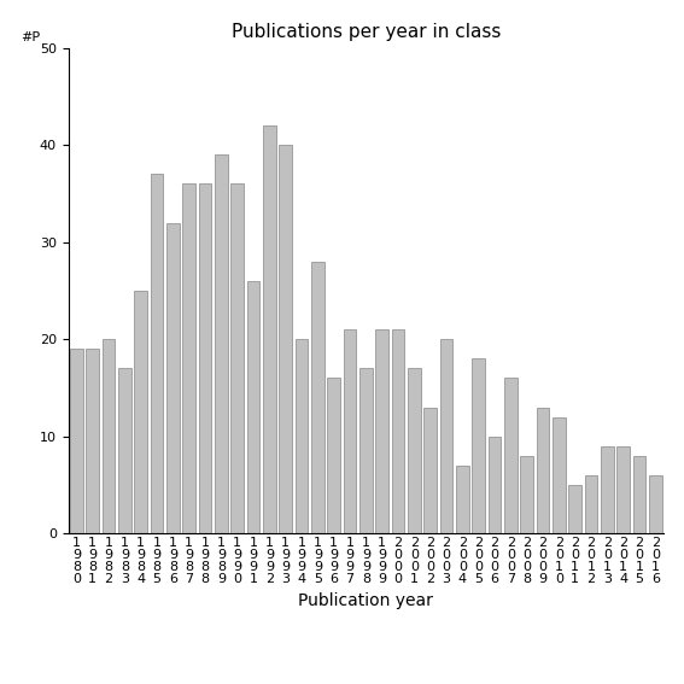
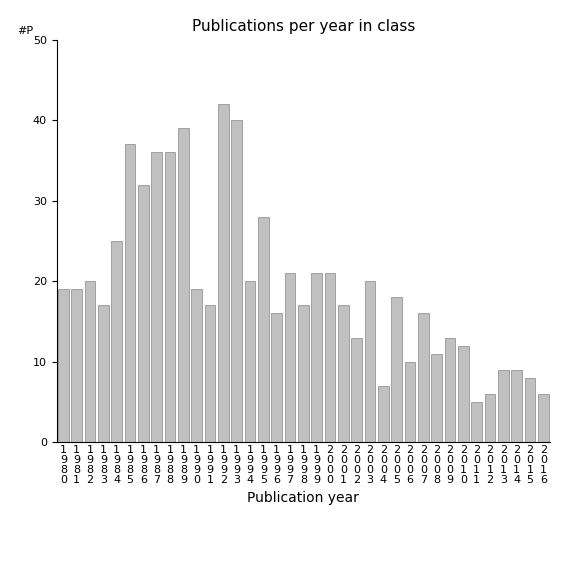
1 9 9 0: 36 -> 19
1 9 9 1: 26 -> 17
2 0 0 8: 8 -> 11
